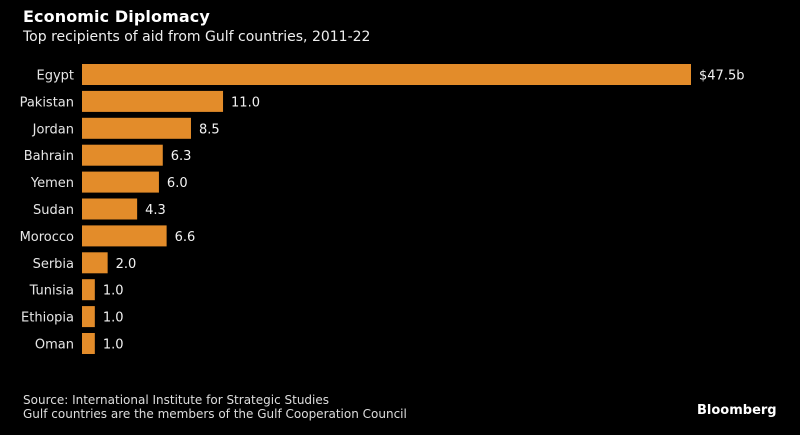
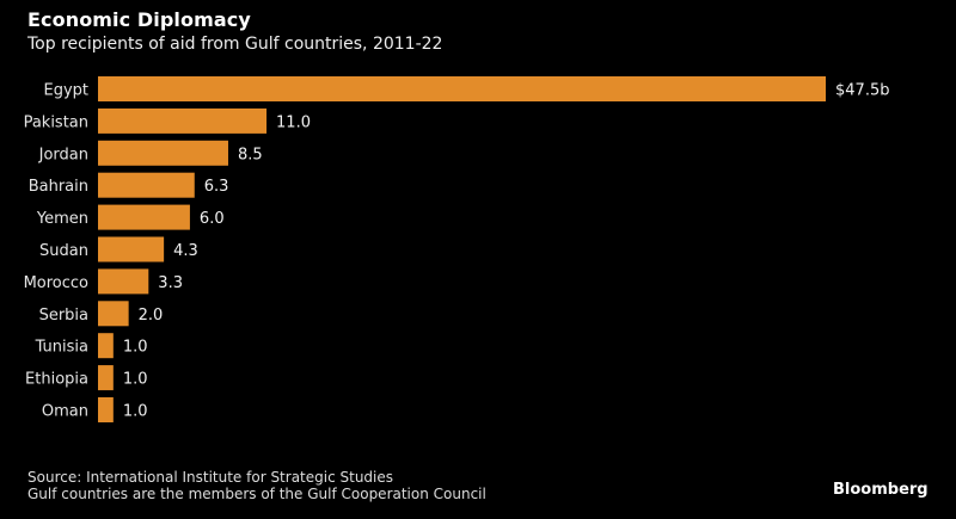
Morocco: 6.6 -> 3.3
